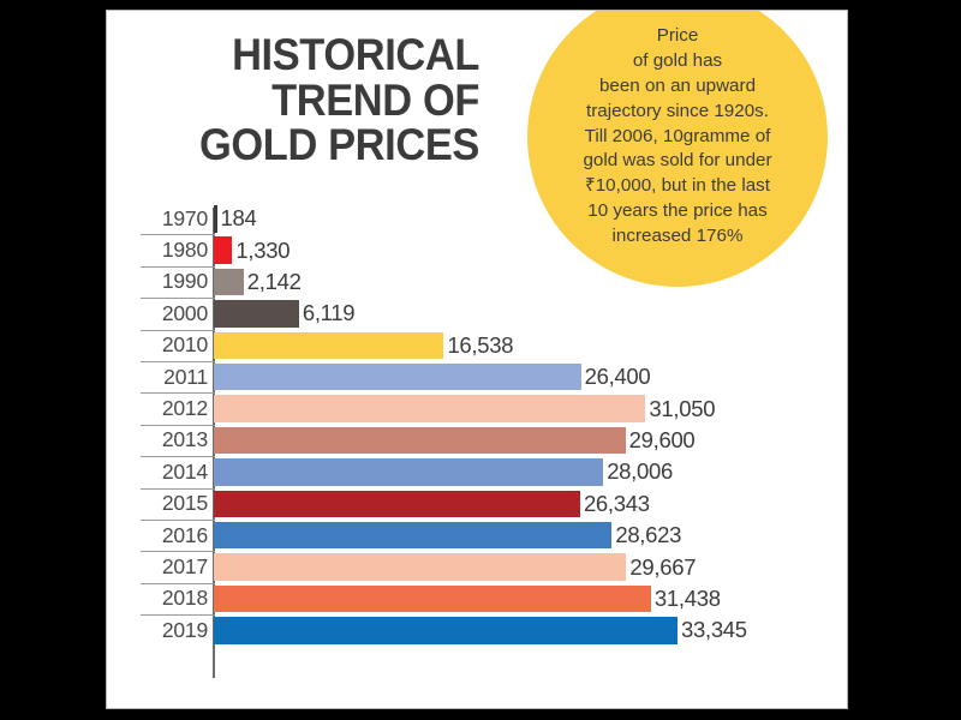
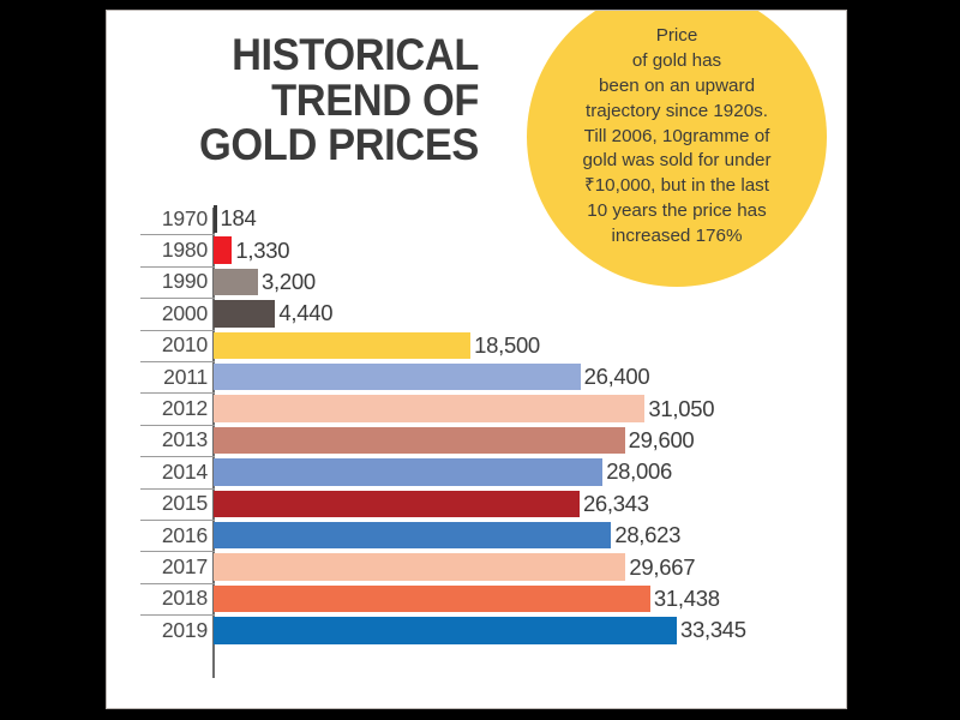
1990: 2,142 -> 3,200
2000: 6,119 -> 4,440
2010: 16,538 -> 18,500
